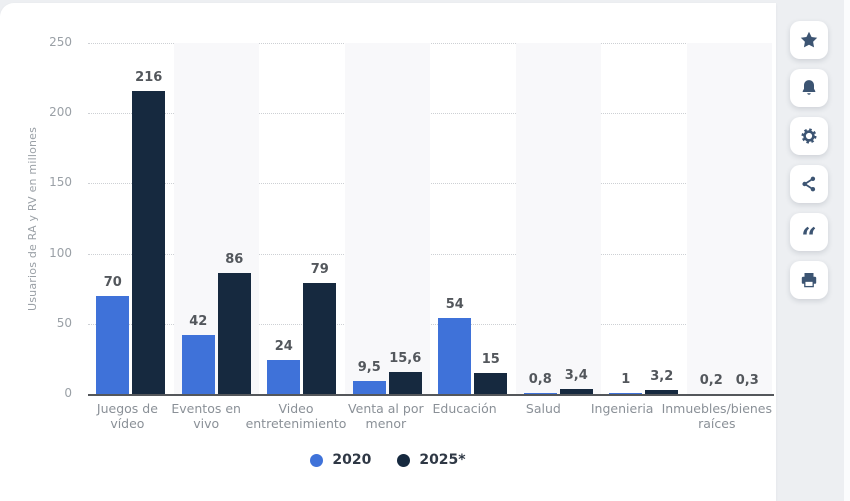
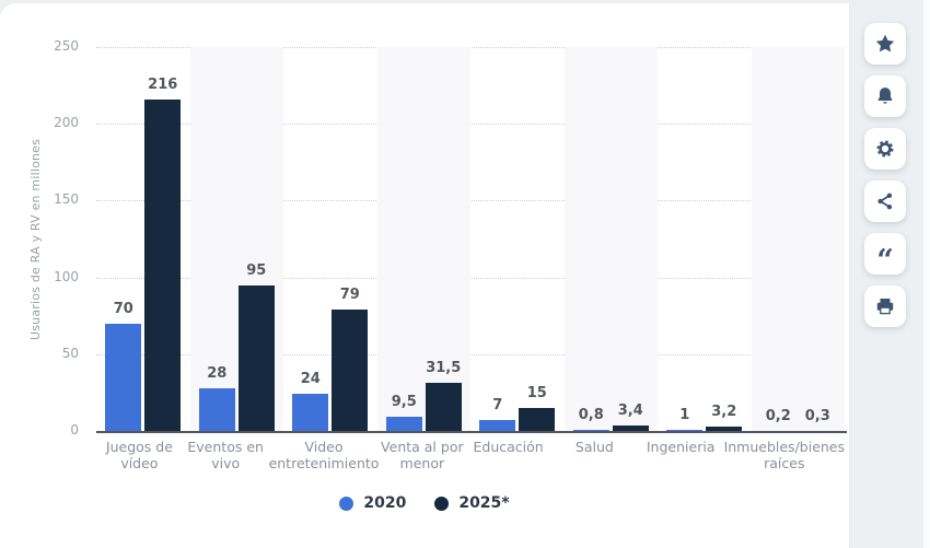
2020/Eventos en vivo: 42 -> 28
2025*/Eventos en vivo: 86 -> 95
2025*/Venta al por menor: 15,6 -> 31,5
2020/Educación: 54 -> 7
